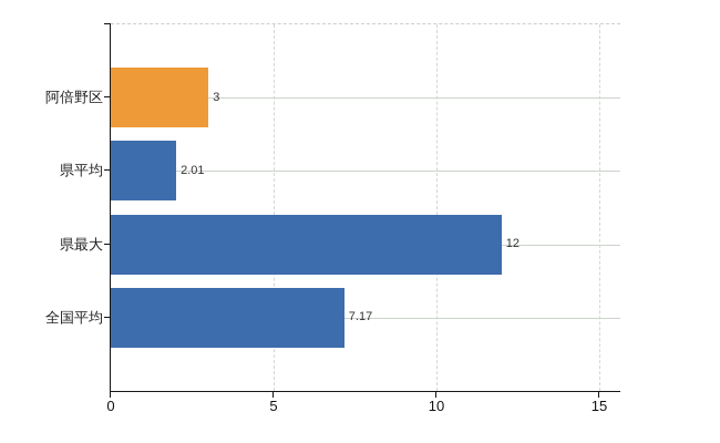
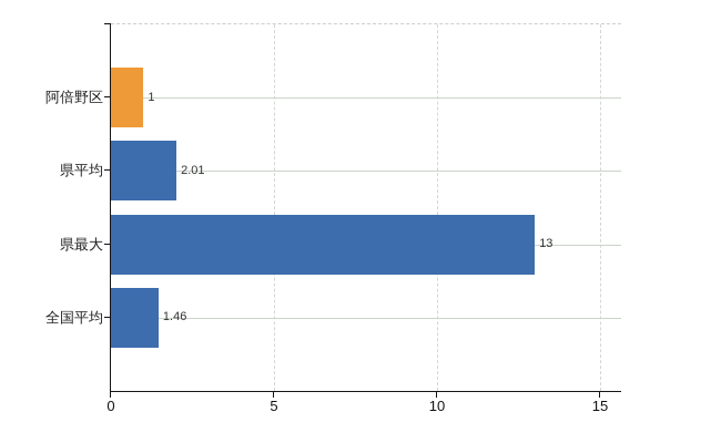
阿倍野区: 3 -> 1
県最大: 12 -> 13
全国平均: 7.17 -> 1.46
